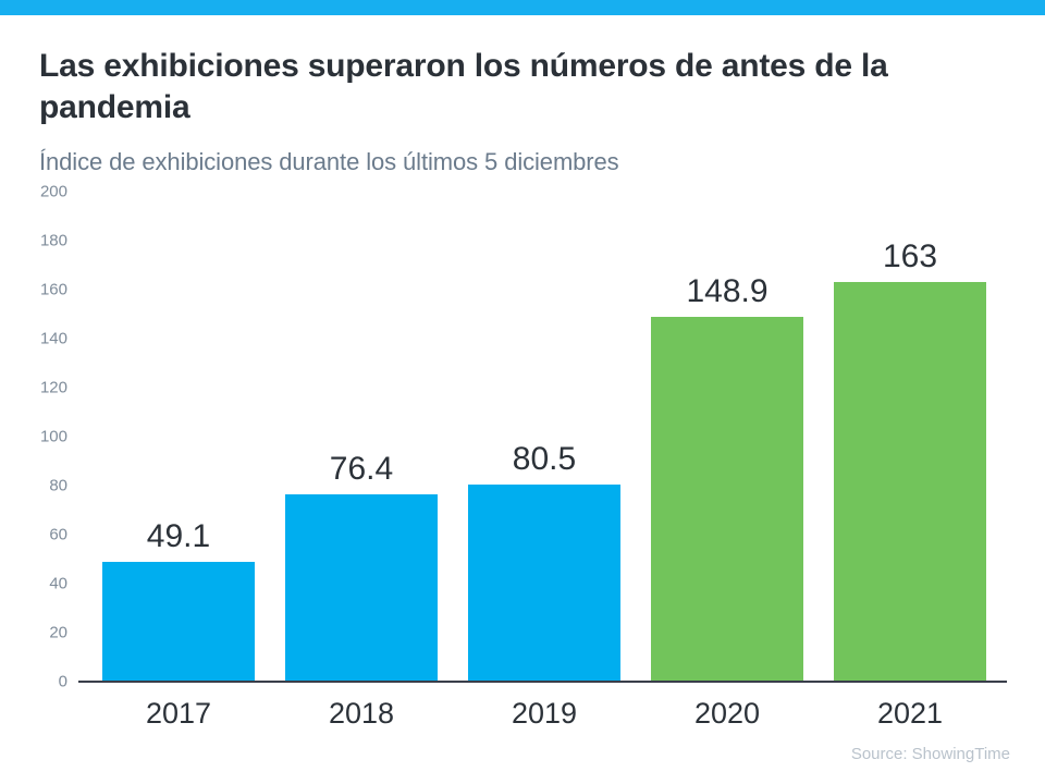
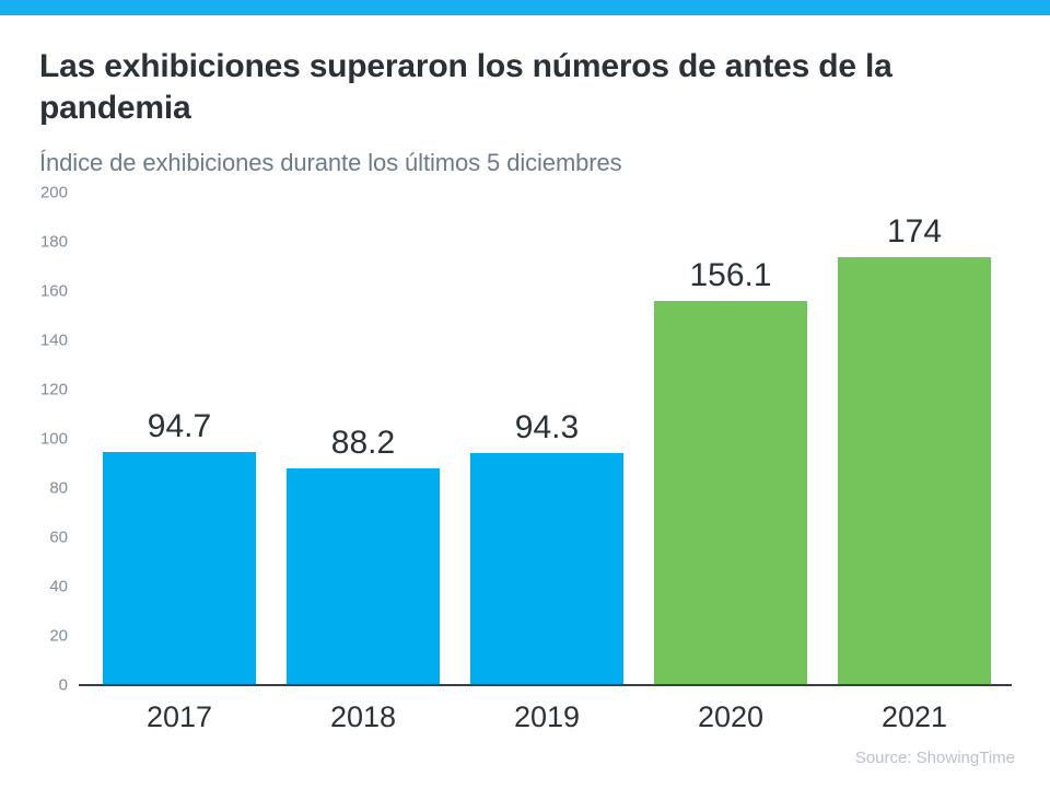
2017: 49.1 -> 94.7
2018: 76.4 -> 88.2
2019: 80.5 -> 94.3
2020: 148.9 -> 156.1
2021: 163 -> 174
